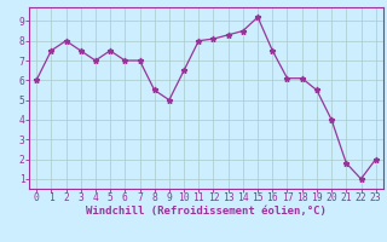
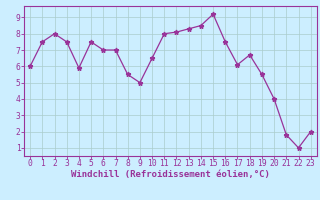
4: 7.0 -> 5.9
18: 6.1 -> 6.7
